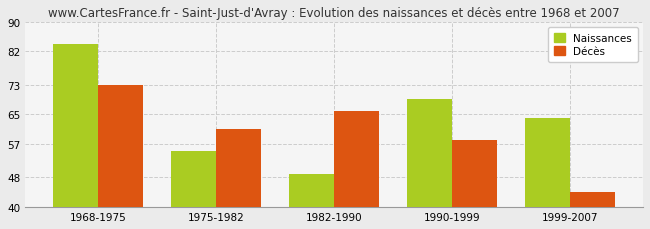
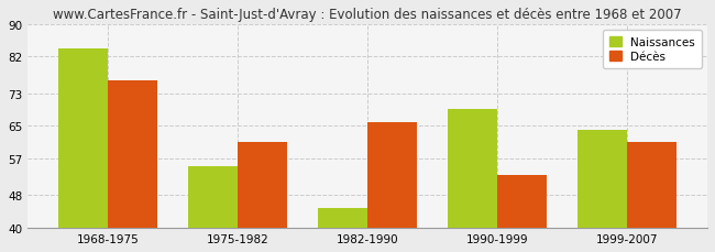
Décès/1968-1975: 73 -> 76
Naissances/1982-1990: 49 -> 45
Décès/1990-1999: 58 -> 53
Décès/1999-2007: 44 -> 61
